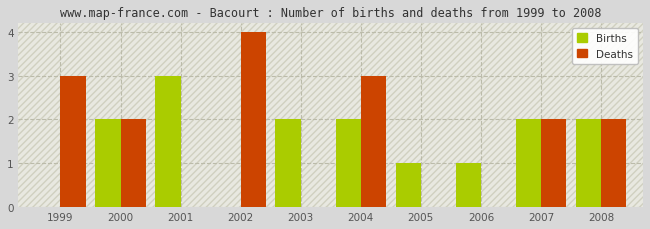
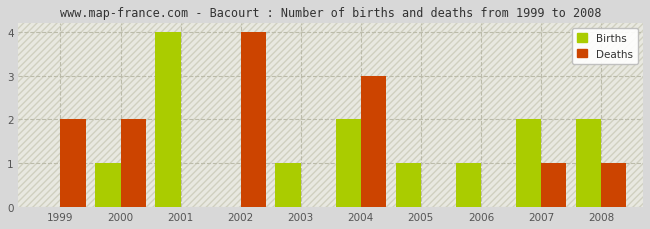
Deaths/1999: 3 -> 2
Births/2000: 2 -> 1
Births/2001: 3 -> 4
Births/2003: 2 -> 1
Deaths/2007: 2 -> 1
Deaths/2008: 2 -> 1
